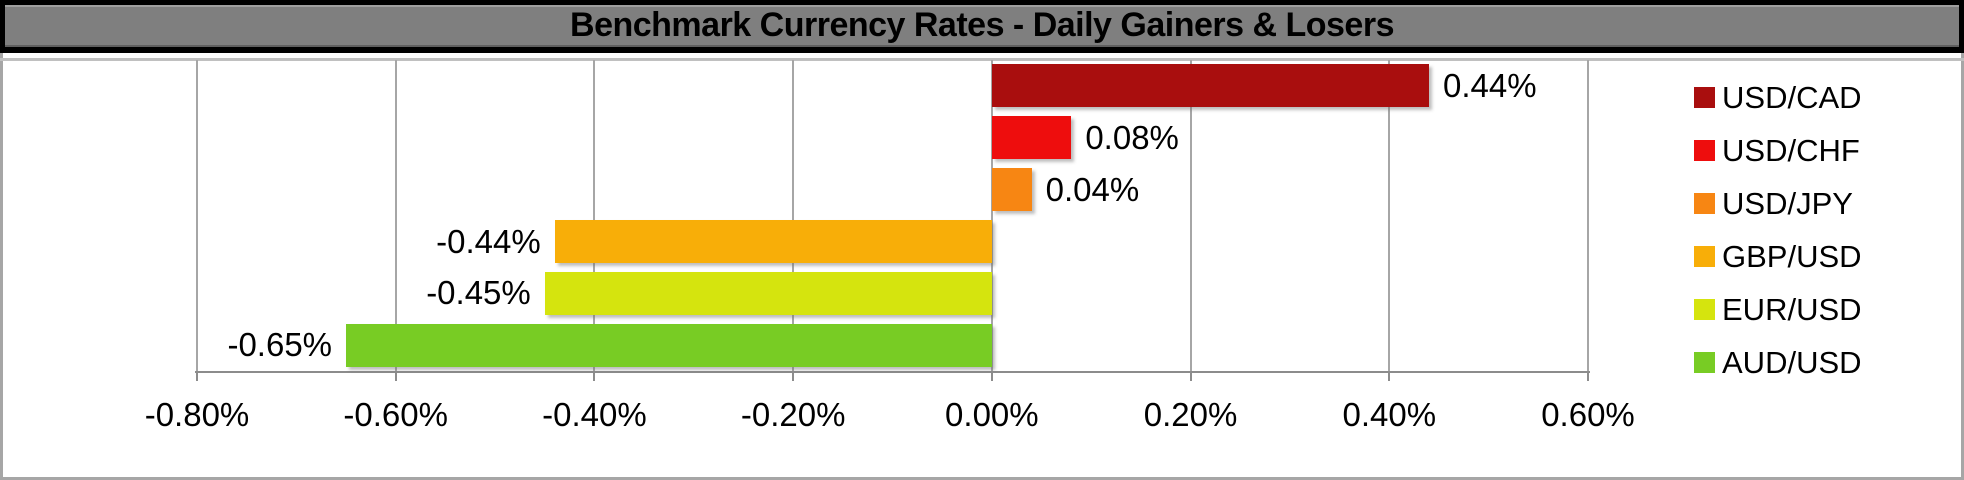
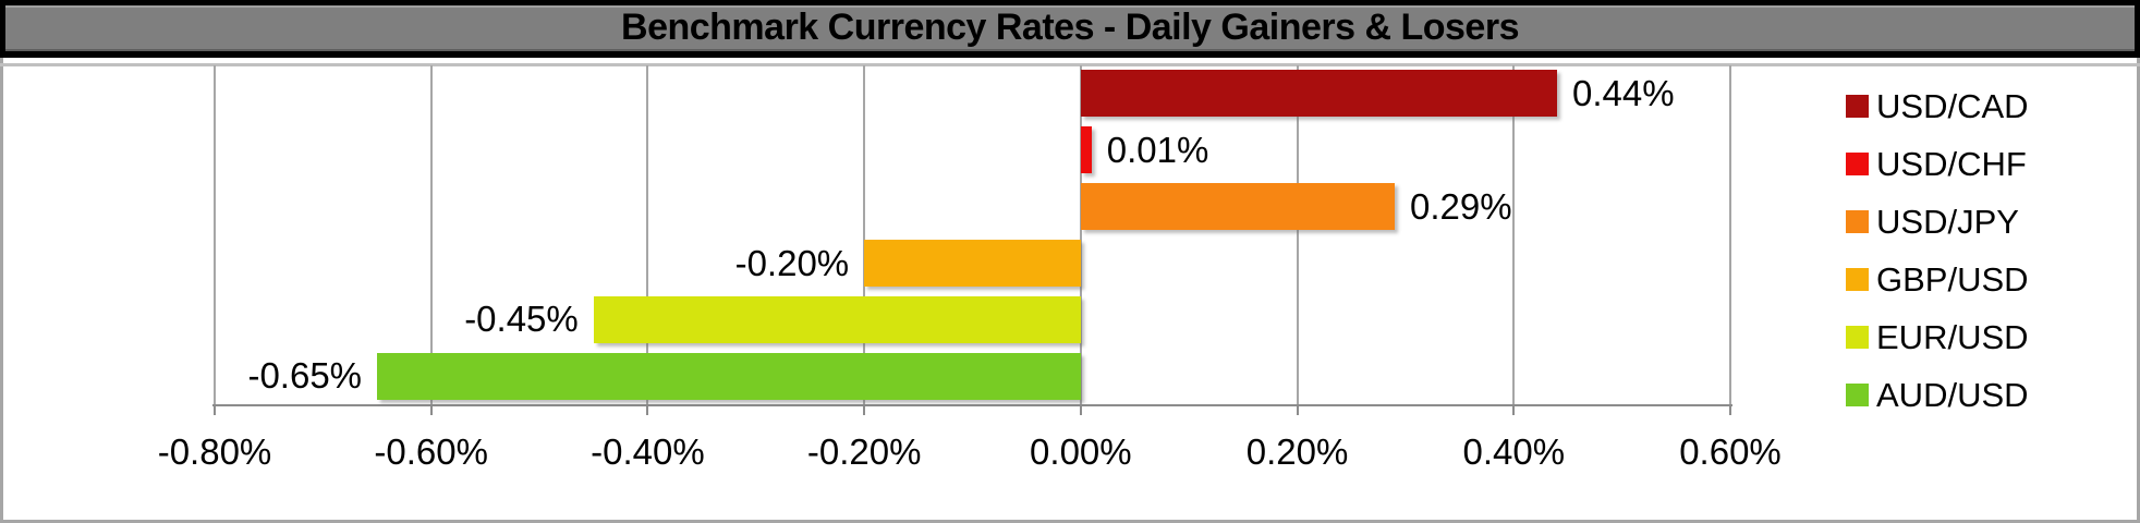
USD/CHF: 0.08% -> 0.01%
USD/JPY: 0.04% -> 0.29%
GBP/USD: -0.44% -> -0.20%
